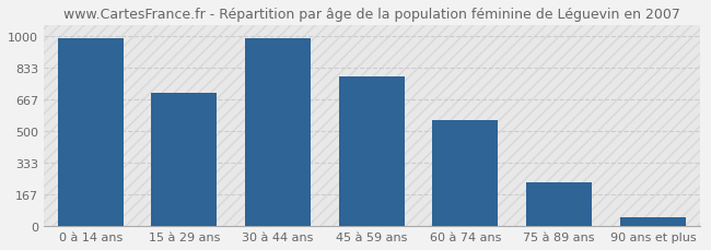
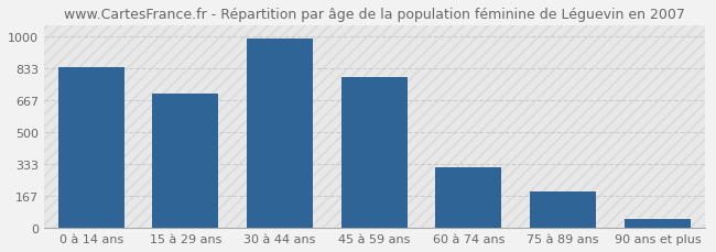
0 à 14 ans: 990 -> 840
60 à 74 ans: 560 -> 320
75 à 89 ans: 230 -> 190
